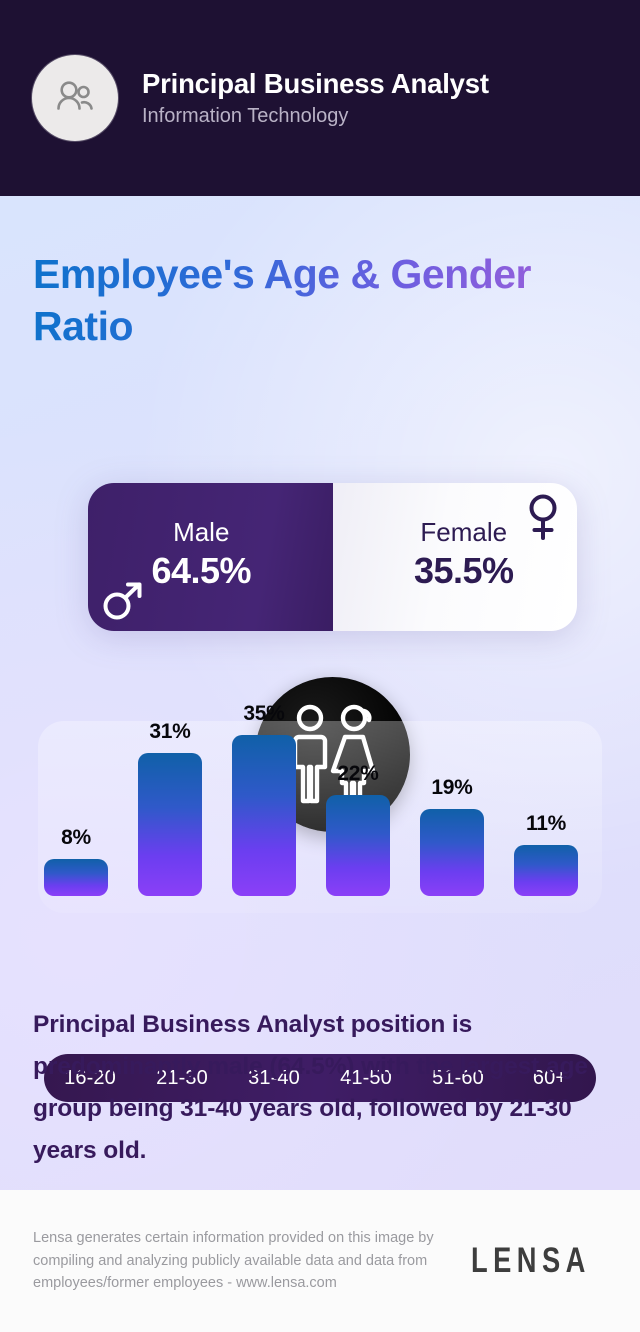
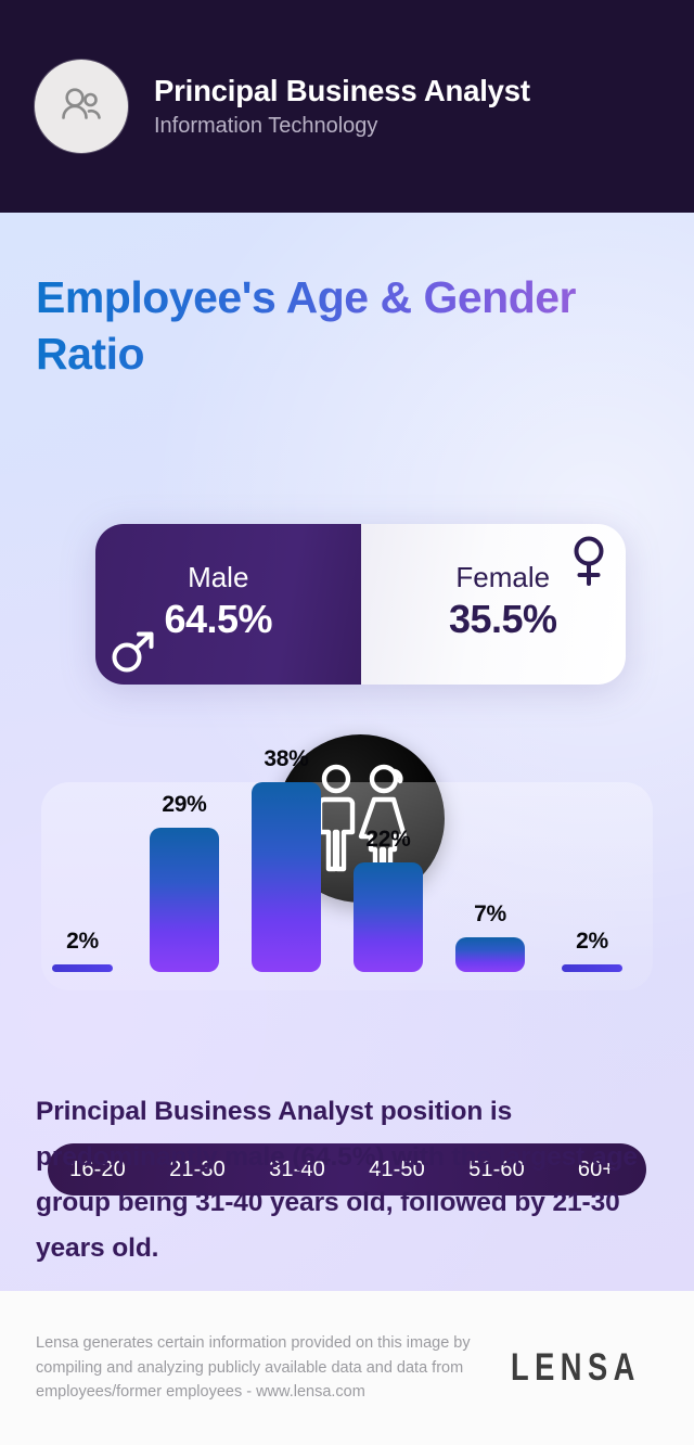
16-20: 8% -> 2%
21-30: 31% -> 29%
31-40: 35% -> 38%
51-60: 19% -> 7%
60+: 11% -> 2%
